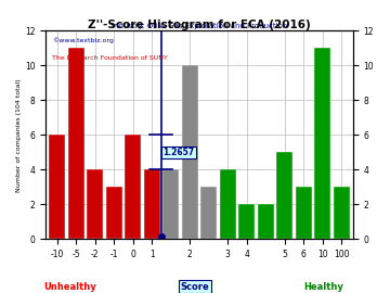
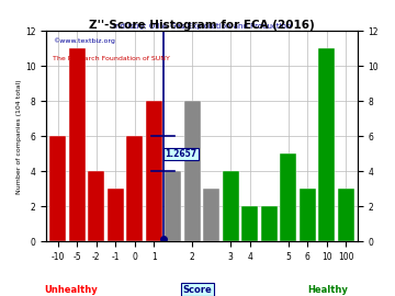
1: 4 -> 8
2: 10 -> 8
